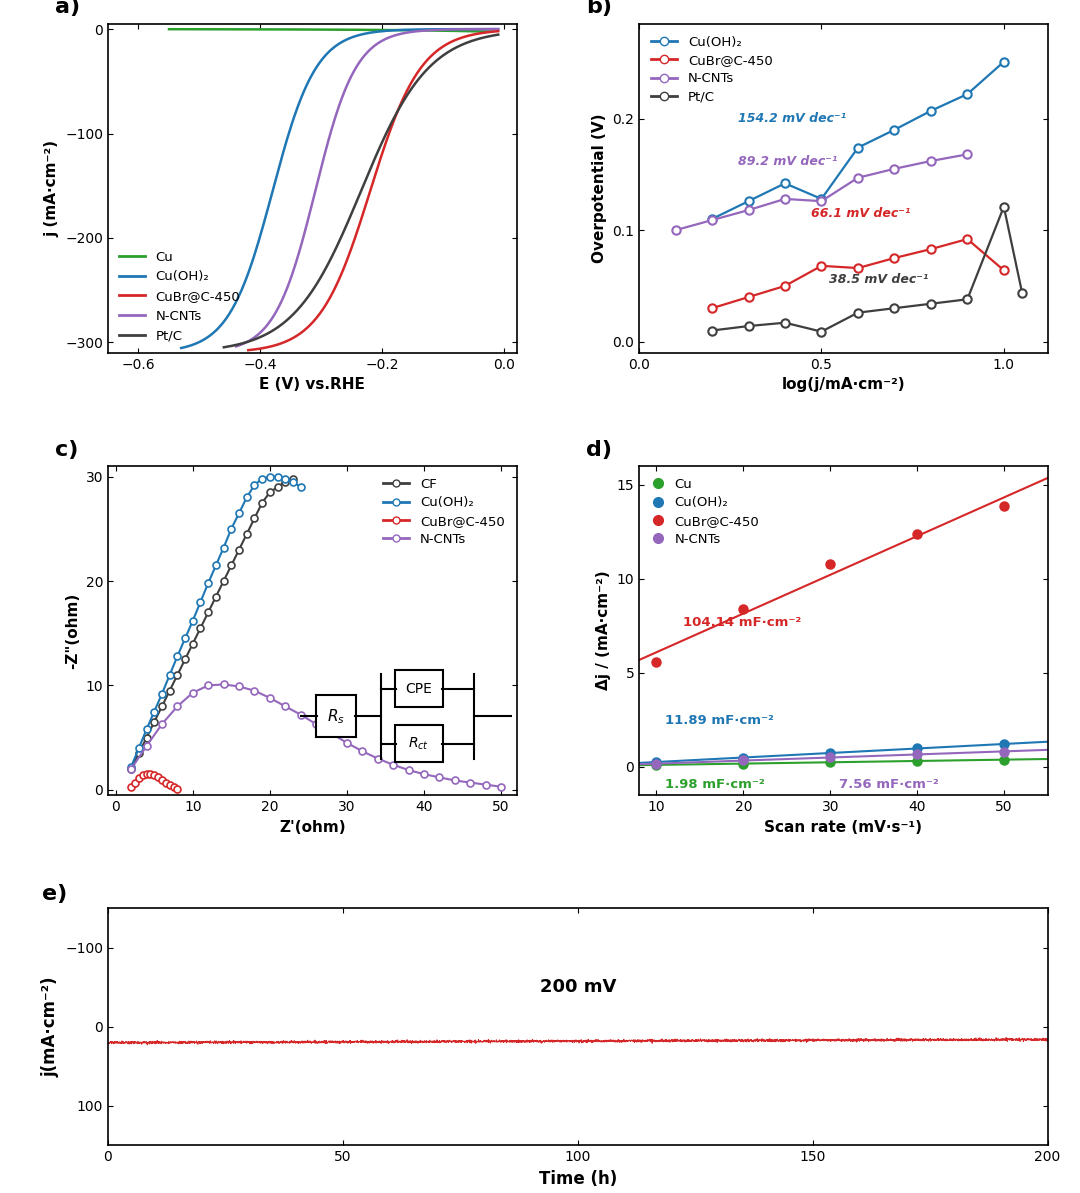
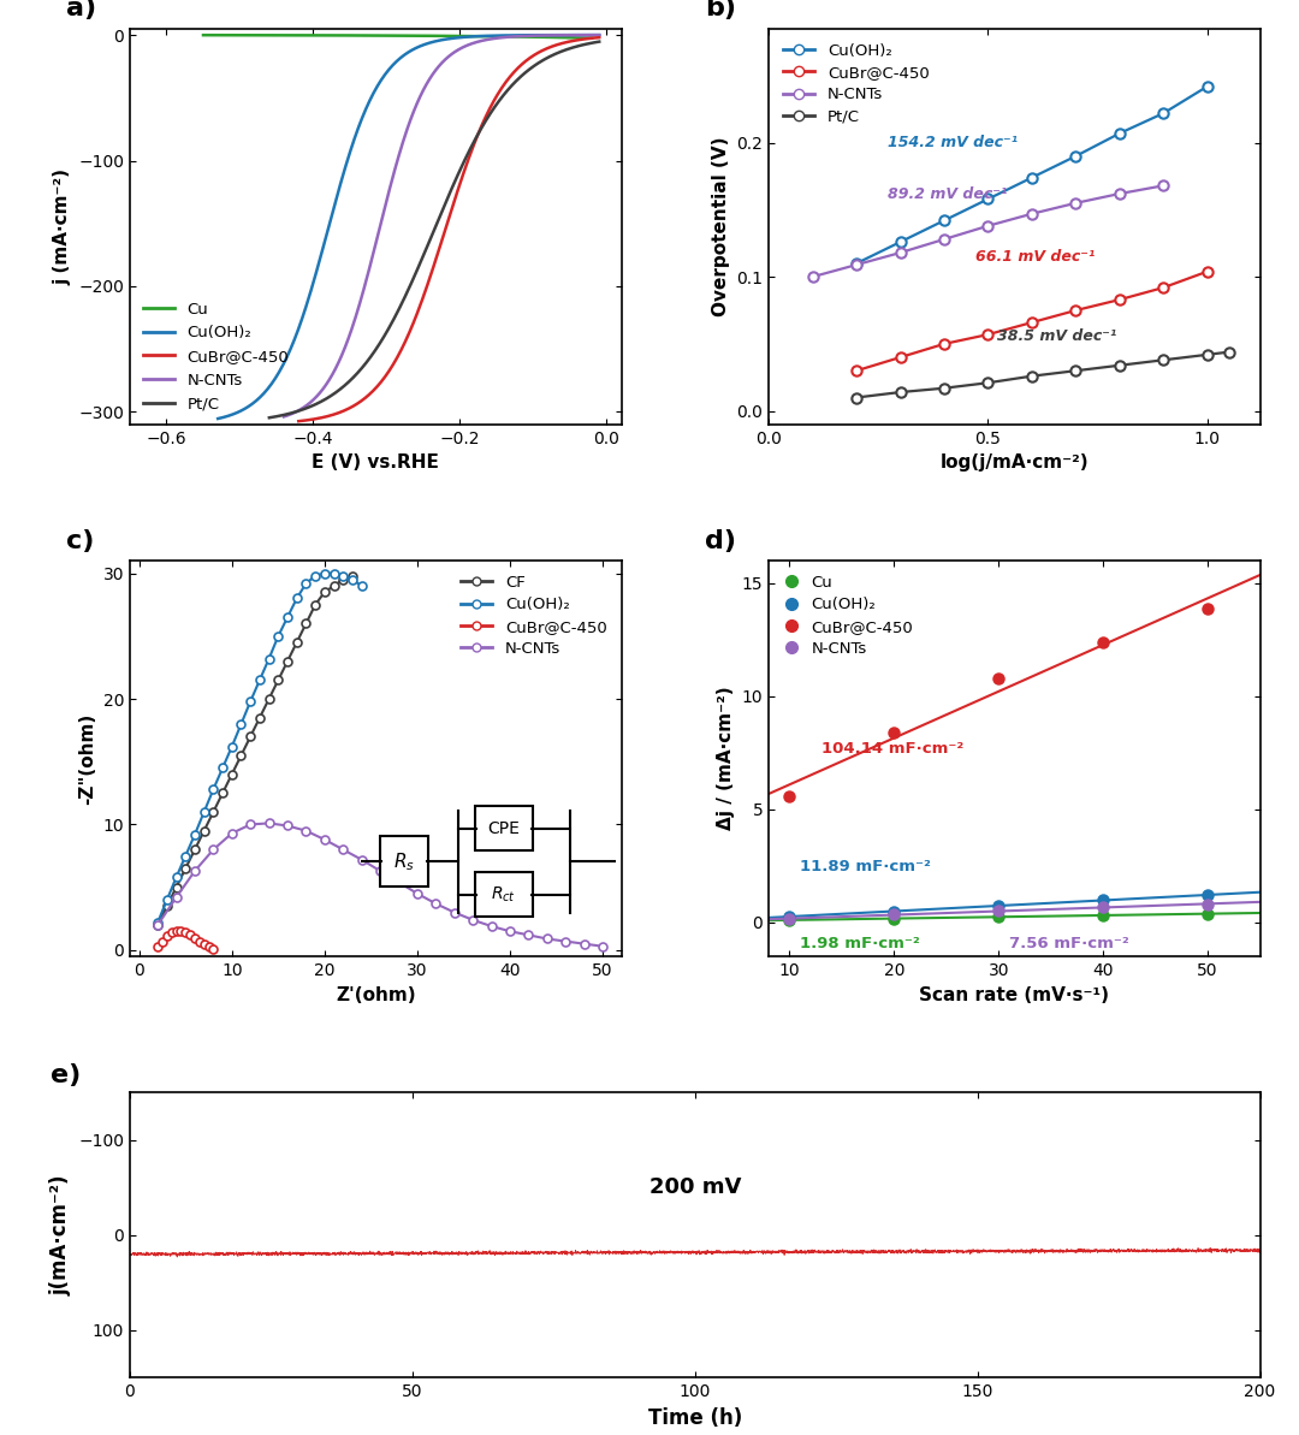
Cu(OH)₂/0.5: 0.128 -> 0.158
N-CNTs/0.5: 0.126 -> 0.138
CuBr@C-450/0.5: 0.068 -> 0.057
Pt/C/0.5: 0.009 -> 0.021
Cu(OH)₂/1.0: 0.251 -> 0.242
CuBr@C-450/1.0: 0.064 -> 0.104
Pt/C/1.0: 0.121 -> 0.042
